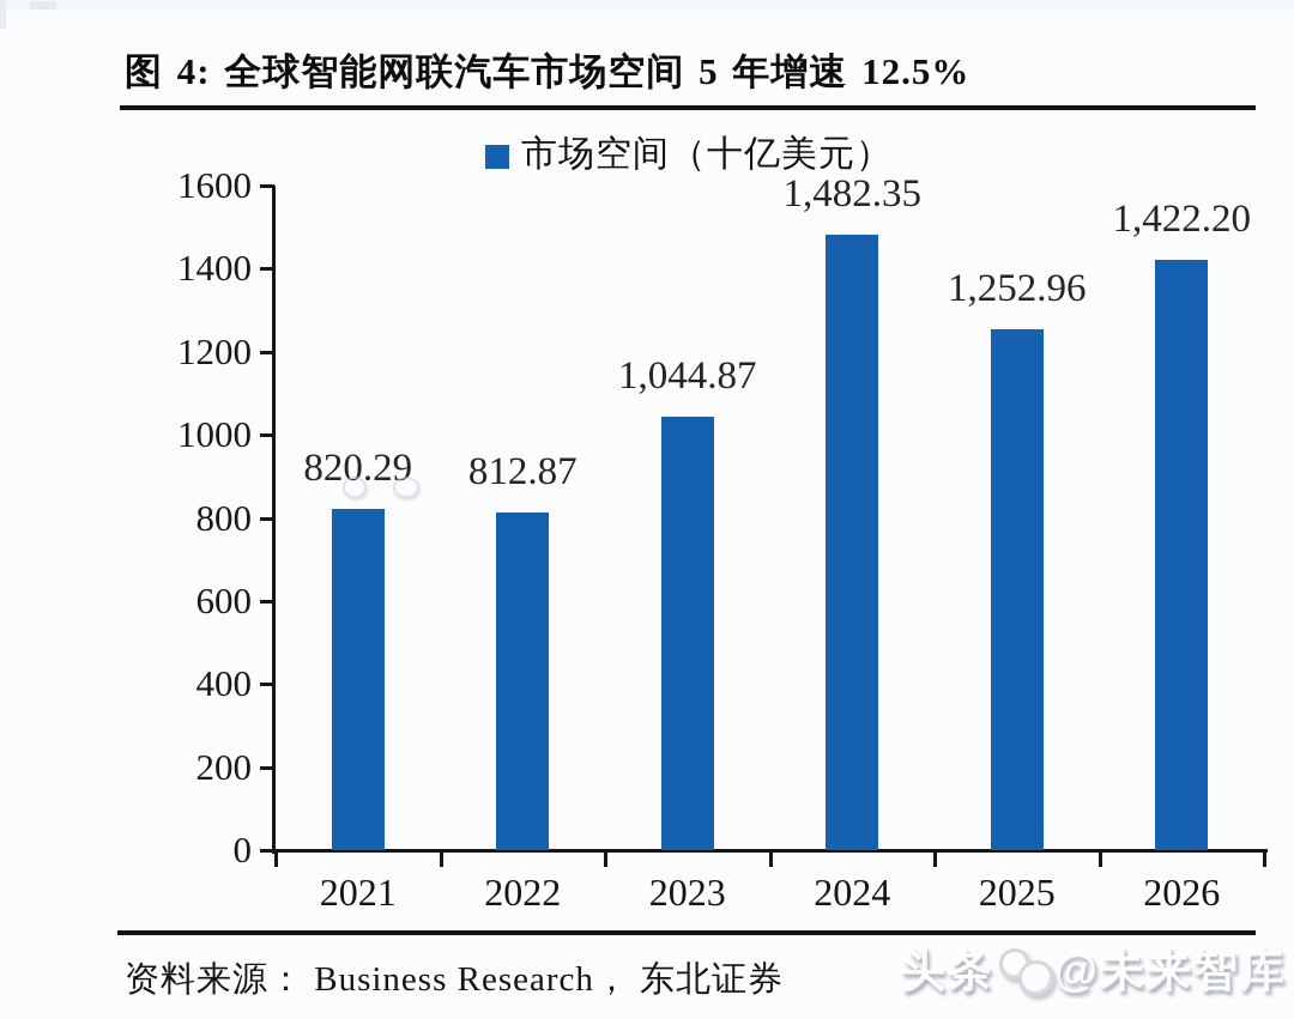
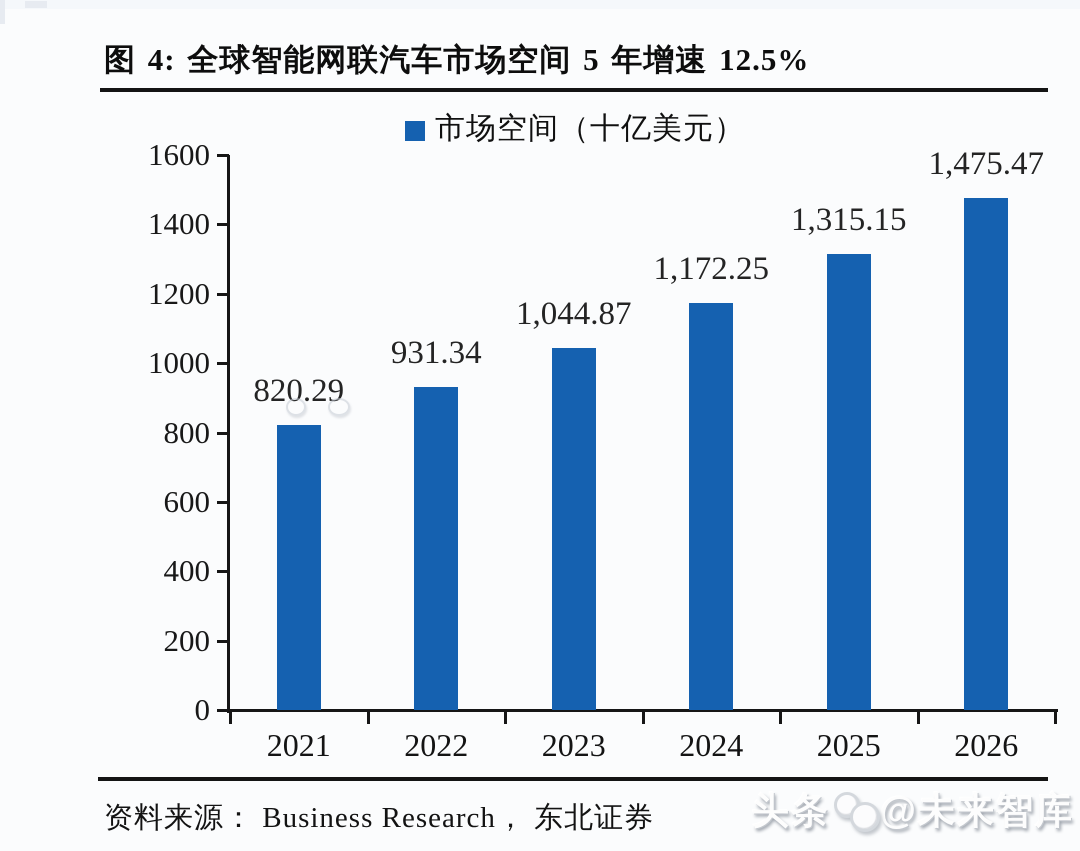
2022: 812.87 -> 931.34
2024: 1,482.35 -> 1,172.25
2025: 1,252.96 -> 1,315.15
2026: 1,422.20 -> 1,475.47
